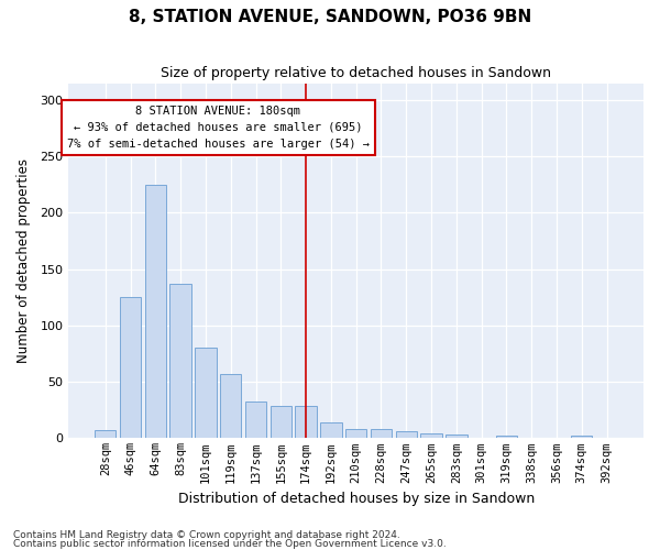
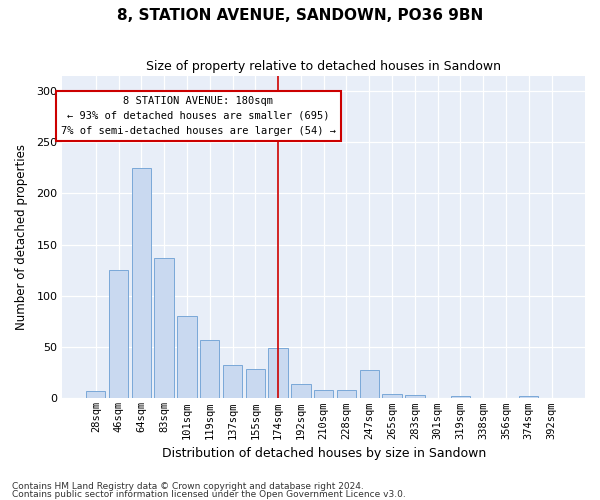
174sqm: 29 -> 49
247sqm: 6 -> 28
